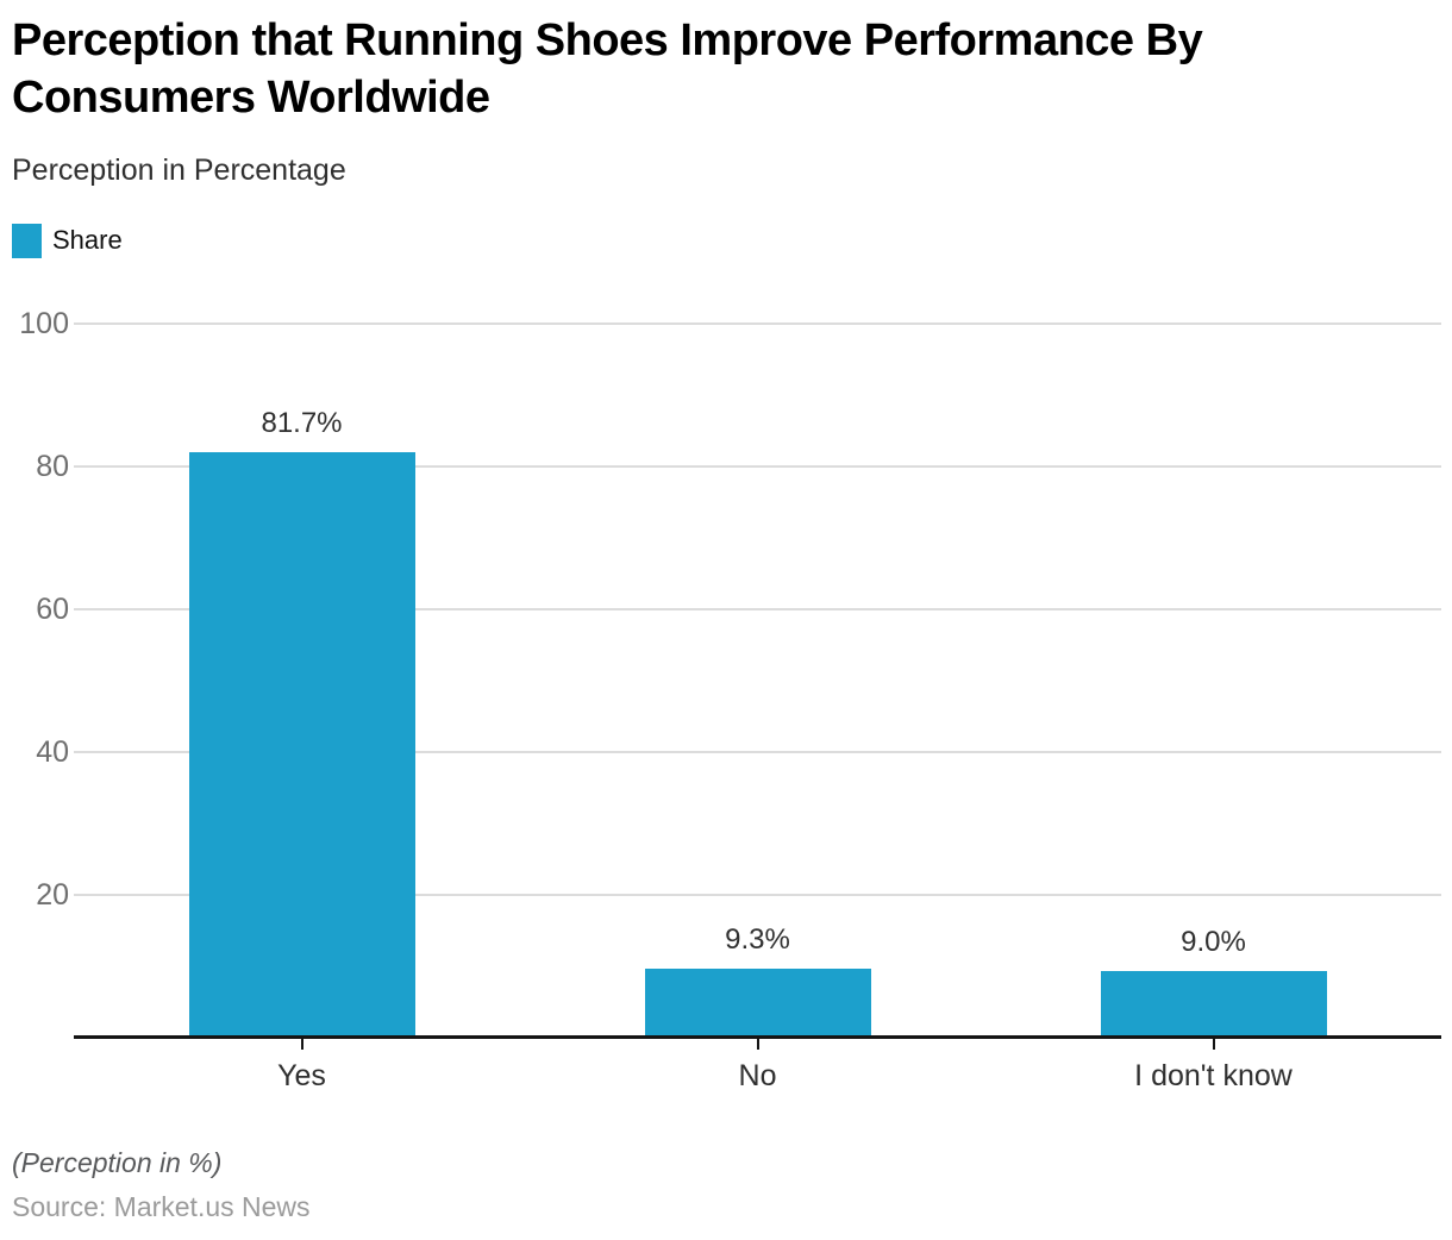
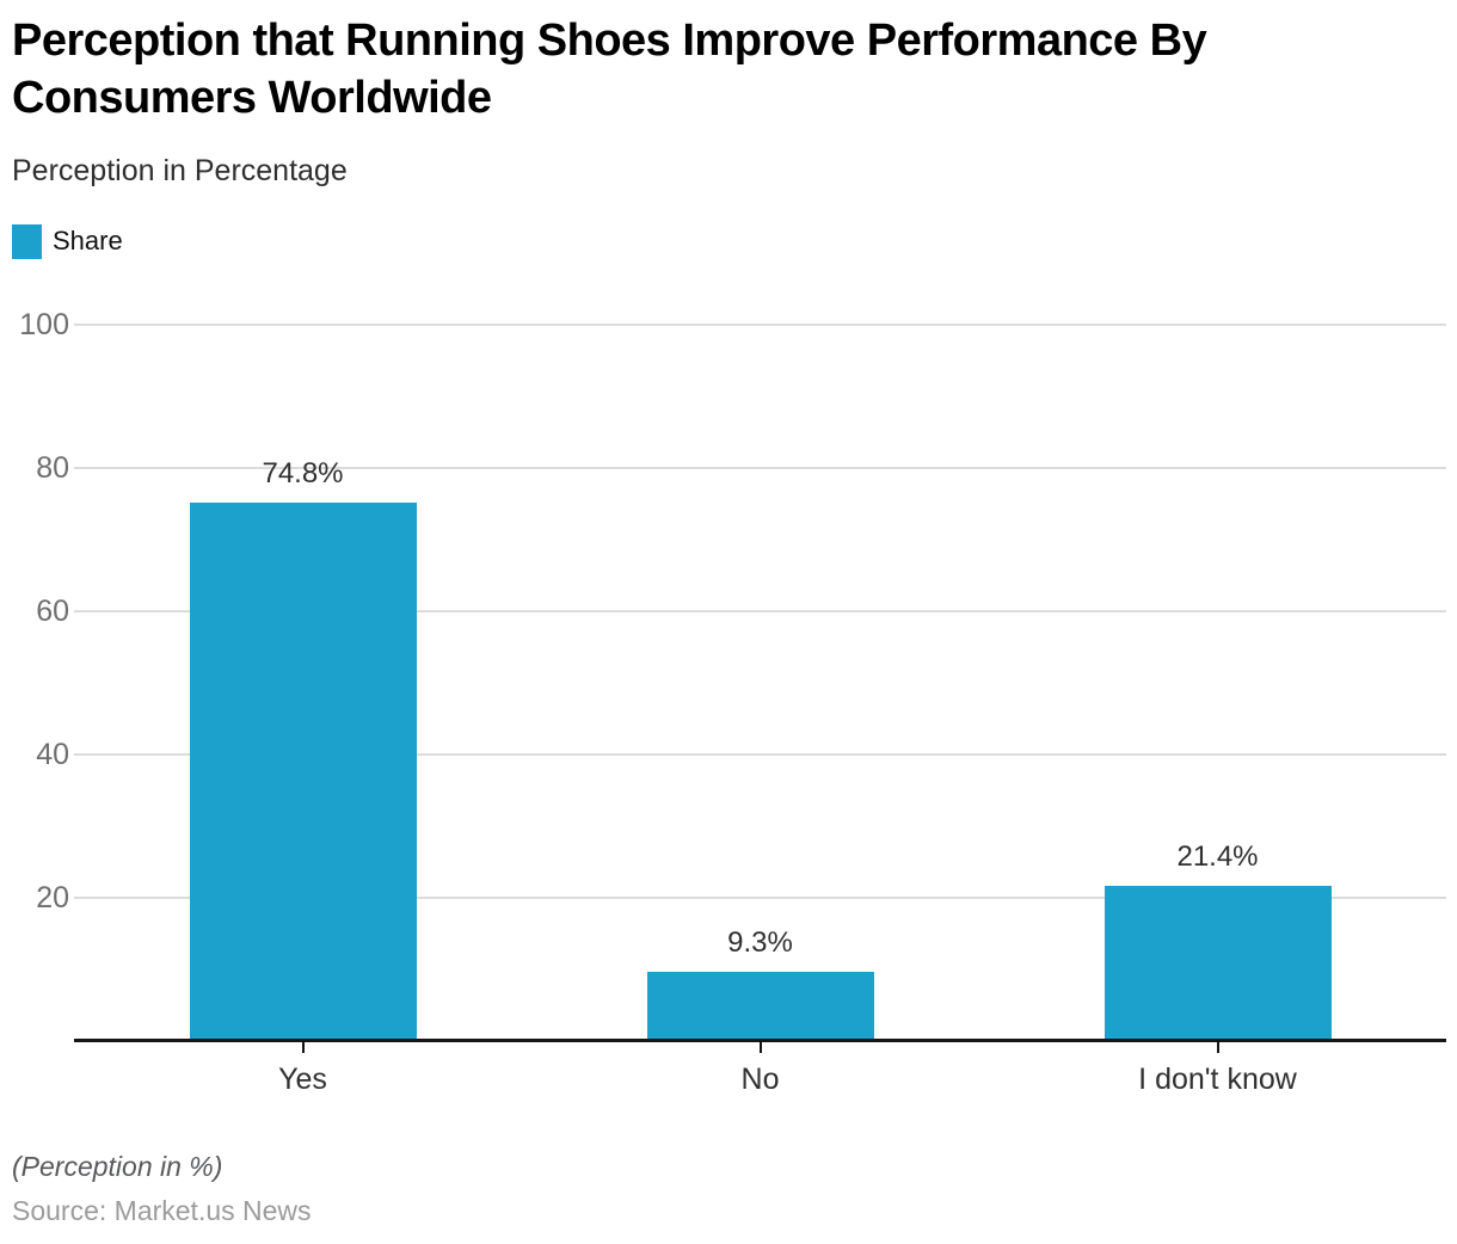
Yes: 81.7% -> 74.8%
I don't know: 9.0% -> 21.4%
